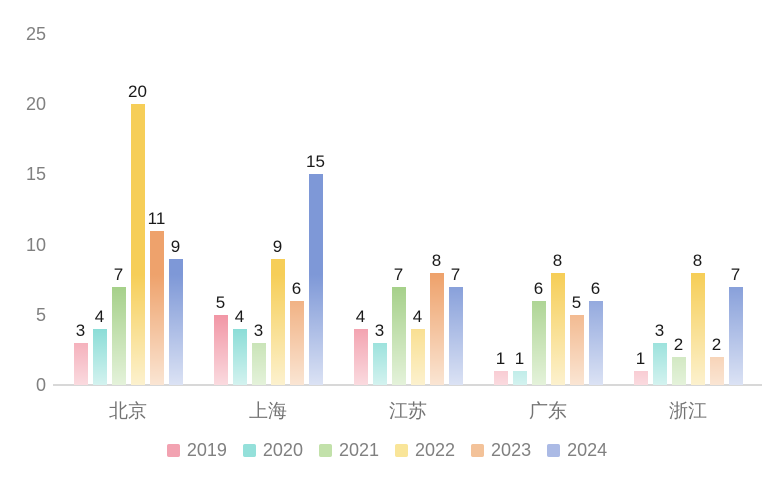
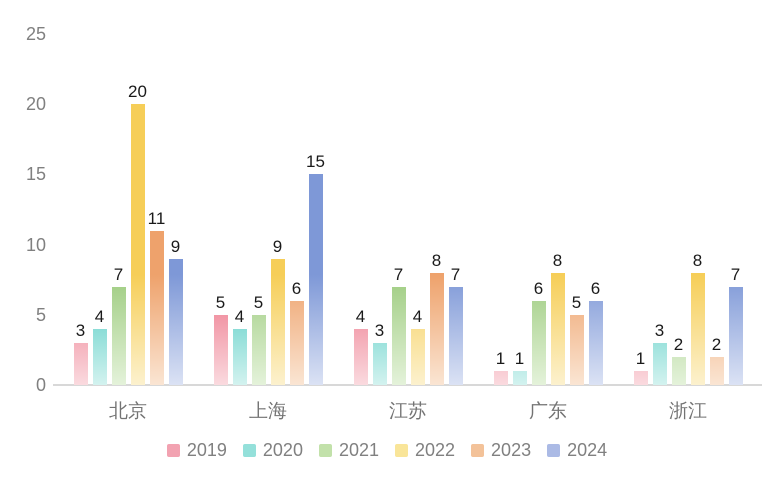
2021/上海: 3 -> 5
